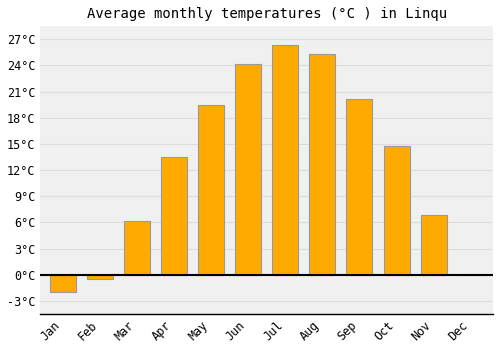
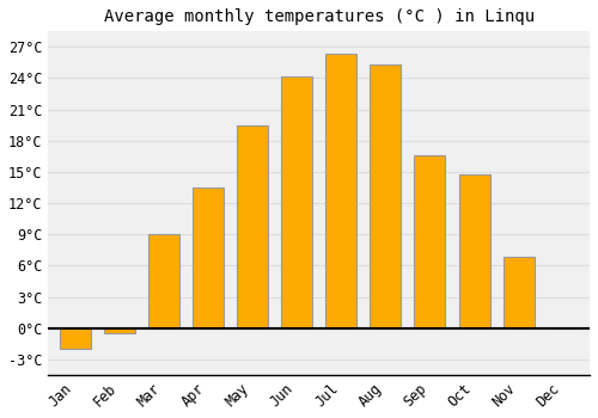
Mar: 6.2°C -> 9.0°C
Sep: 20.2°C -> 16.6°C
